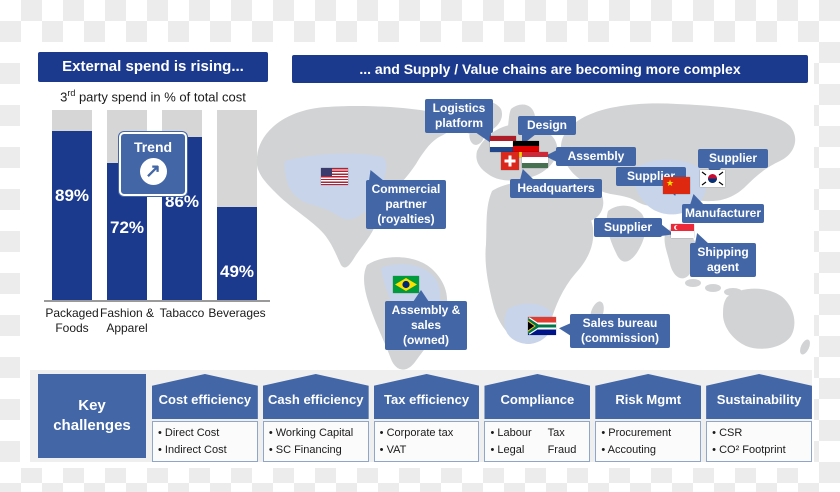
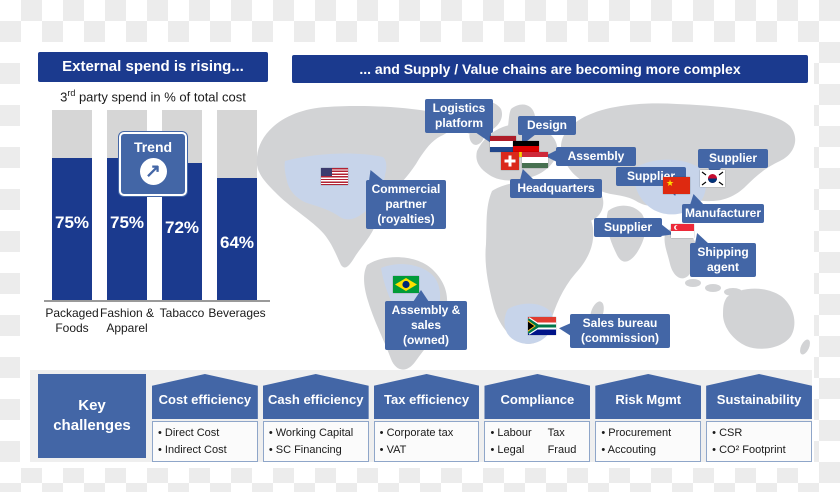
Packaged Foods: 89% -> 75%
Fashion & Apparel: 72% -> 75%
Tabacco: 86% -> 72%
Beverages: 49% -> 64%
